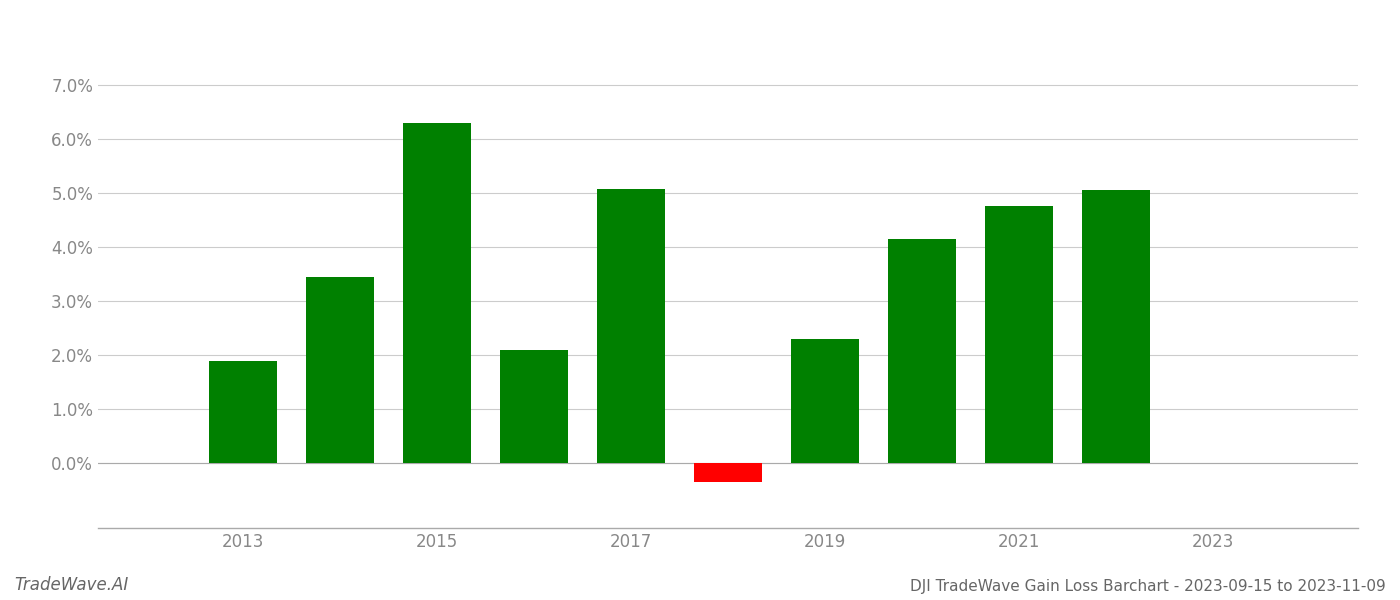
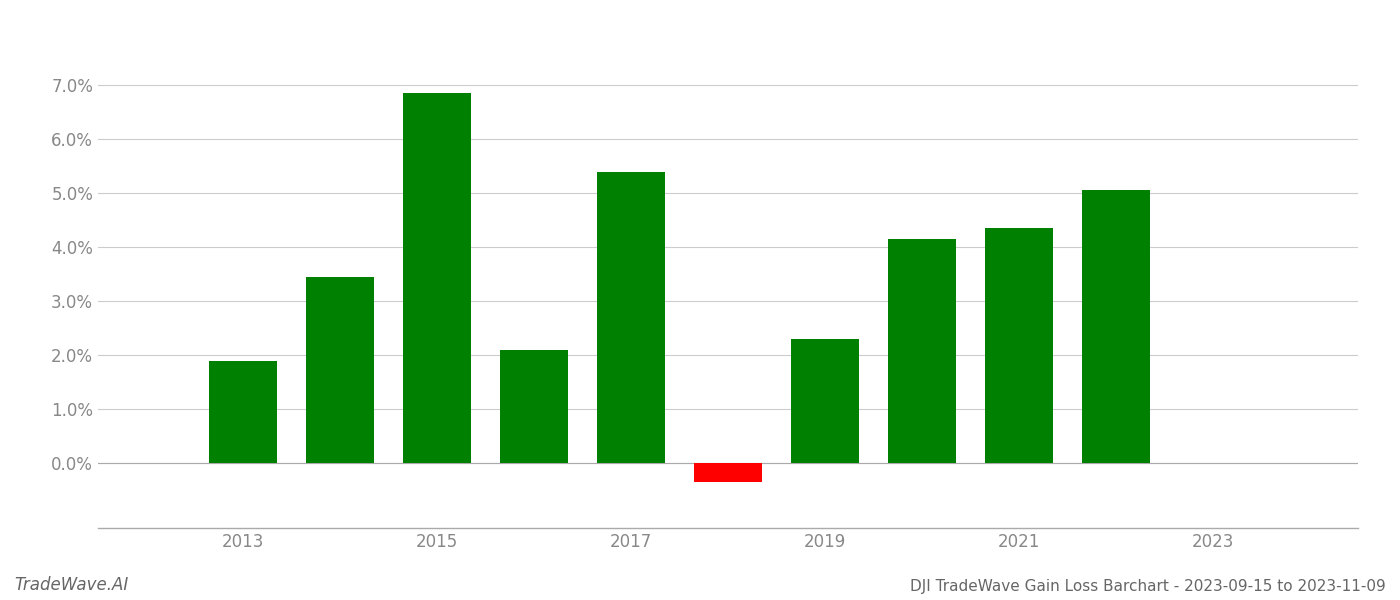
2015: 6.30% -> 6.85%
2017: 5.08% -> 5.40%
2021: 4.76% -> 4.35%
